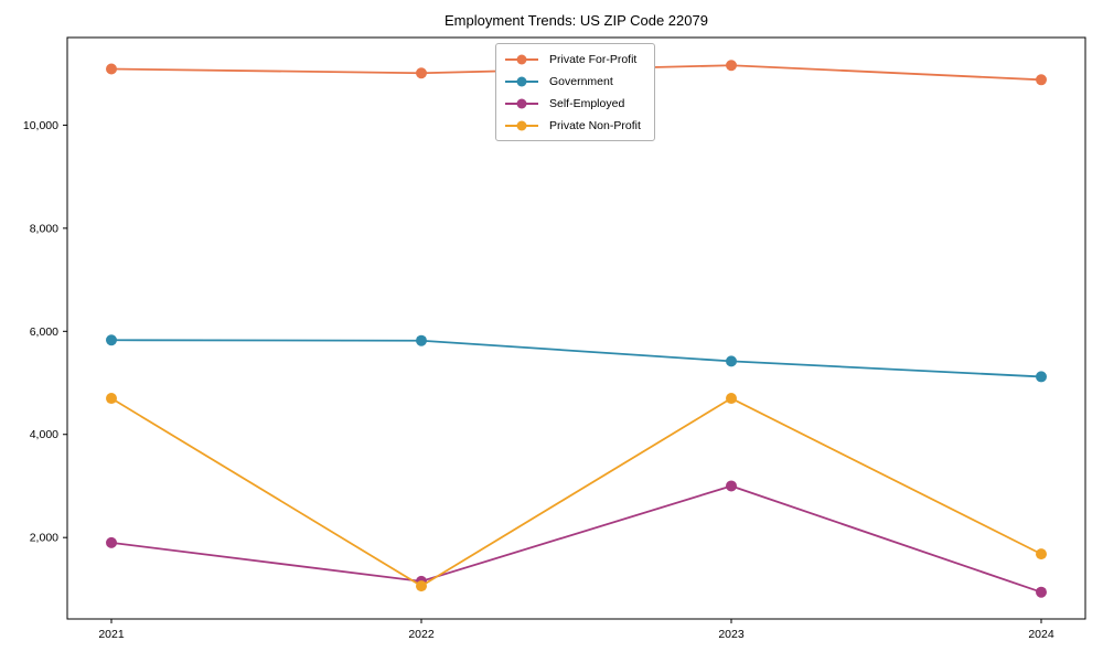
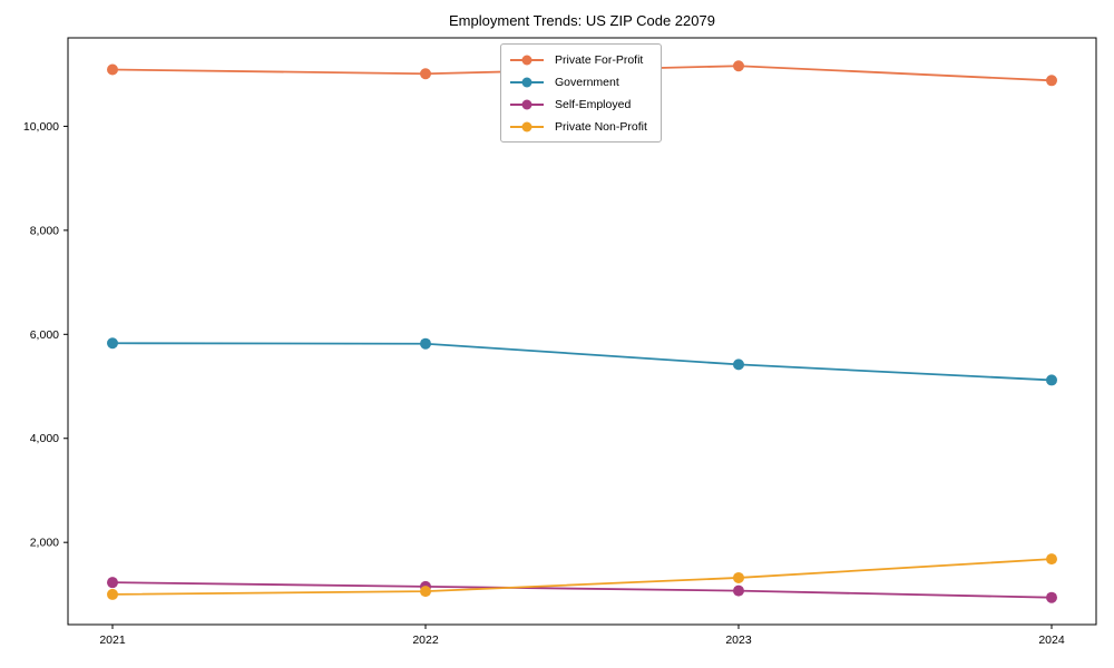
Self-Employed/2021: 1900 -> 1200
Private Non-Profit/2021: 4700 -> 1000
Self-Employed/2023: 3000 -> 1100
Private Non-Profit/2023: 4700 -> 1300
